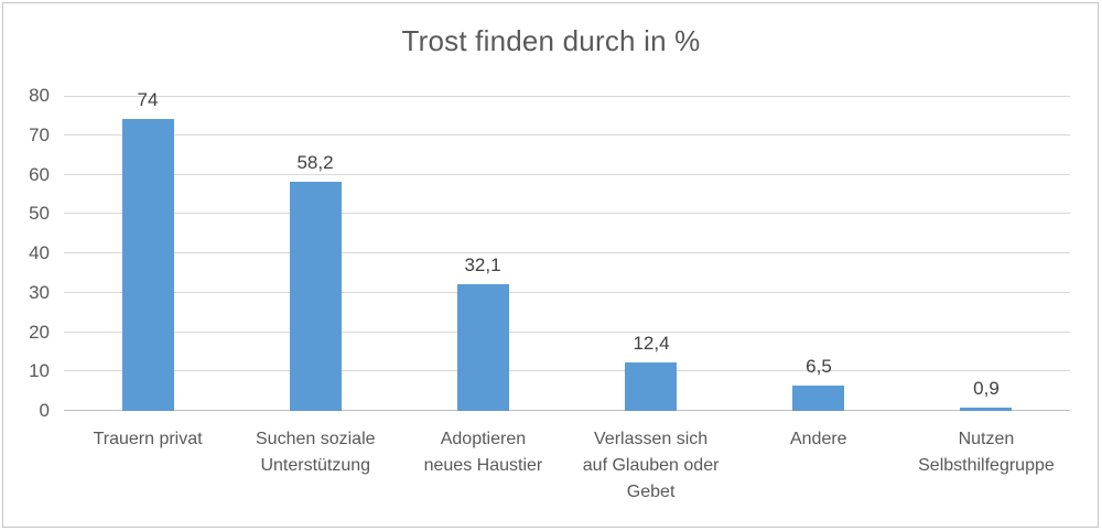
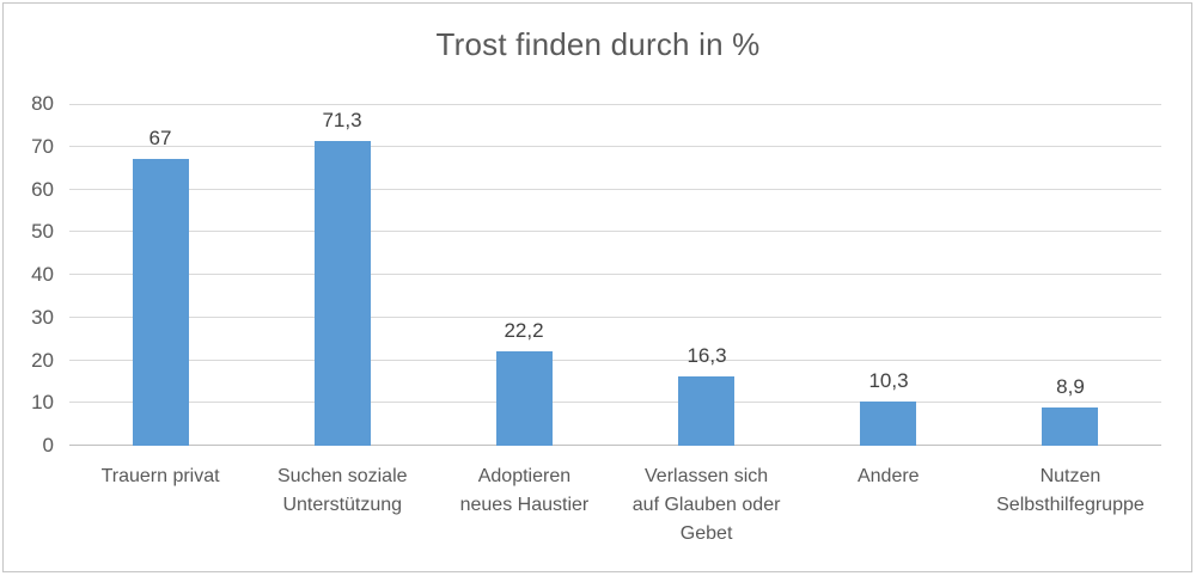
Trauern privat: 74 -> 67
Suchen soziale Unterstützung: 58,2 -> 71,3
Adoptieren neues Haustier: 32,1 -> 22,2
Verlassen sich auf Glauben oder Gebet: 12,4 -> 16,3
Andere: 6,5 -> 10,3
Nutzen Selbsthilfegruppe: 0,9 -> 8,9
